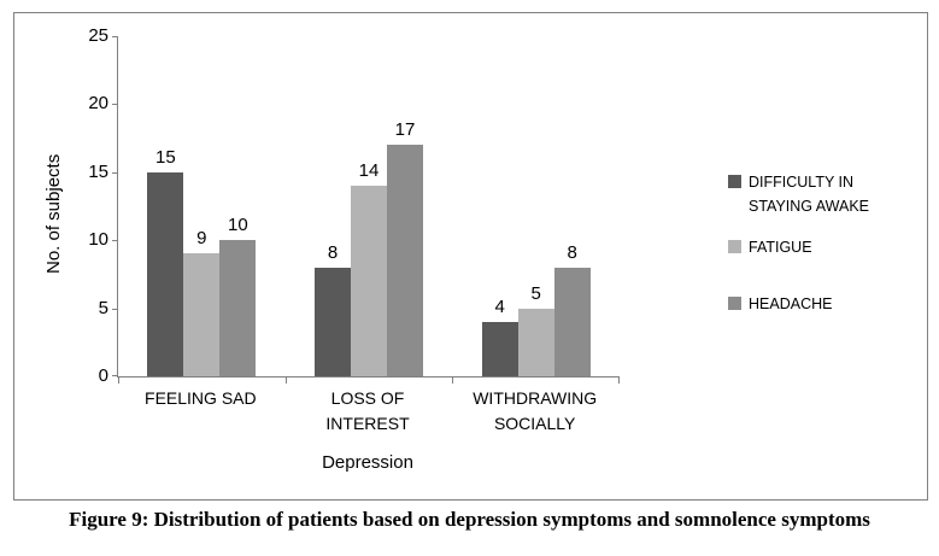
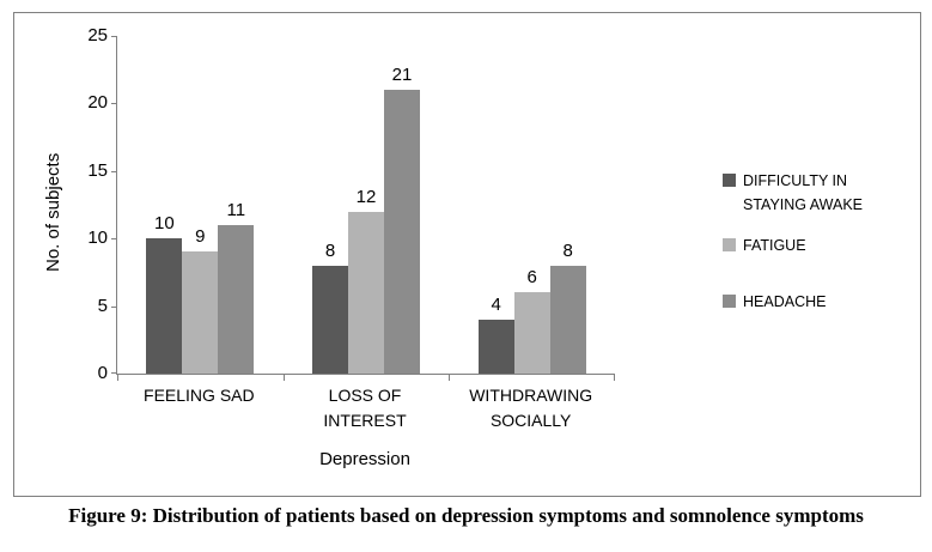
DIFFICULTY IN STAYING AWAKE/FEELING SAD: 15 -> 10
HEADACHE/FEELING SAD: 10 -> 11
FATIGUE/LOSS OF INTEREST: 14 -> 12
HEADACHE/LOSS OF INTEREST: 17 -> 21
FATIGUE/WITHDRAWING SOCIALLY: 5 -> 6
